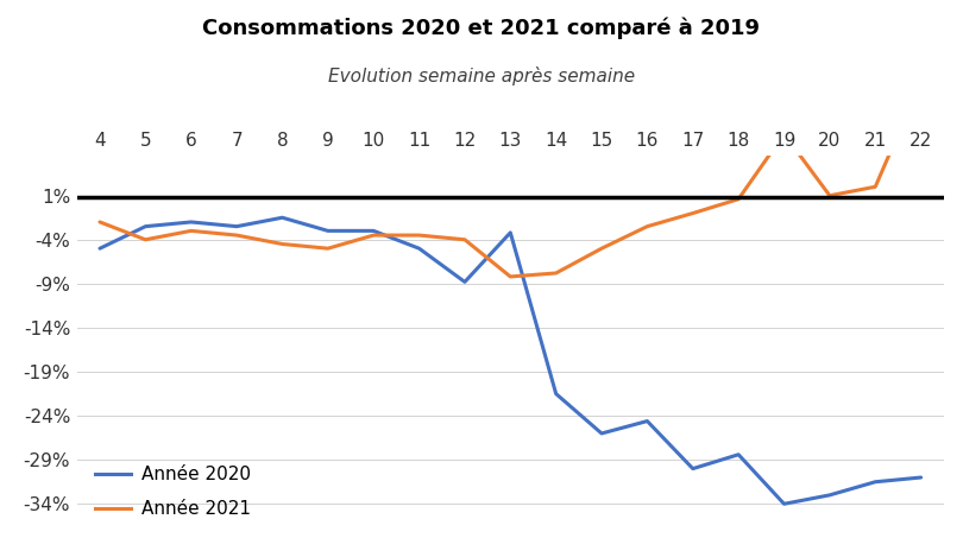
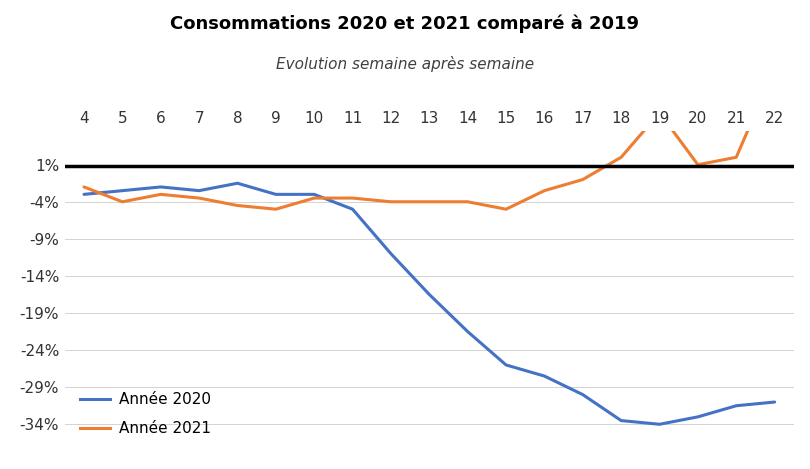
Année 2020/4: -5.0% -> -3.0%
Année 2020/12: -8.8% -> -11.0%
Année 2020/13: -3.2% -> -16.5%
Année 2021/13: -8.2% -> -4.0%
Année 2021/14: -7.8% -> -4.0%
Année 2020/16: -24.6% -> -27.5%
Année 2020/18: -28.4% -> -33.5%
Année 2021/18: 0.6% -> 2.0%
